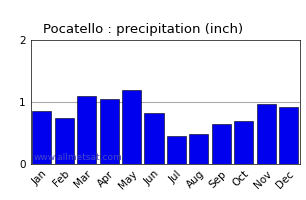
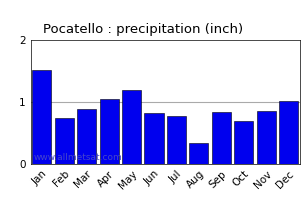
Jan: 0.85 -> 1.52
Mar: 1.10 -> 0.88
Jul: 0.45 -> 0.78
Aug: 0.48 -> 0.34
Sep: 0.65 -> 0.84
Nov: 0.97 -> 0.86
Dec: 0.92 -> 1.02
